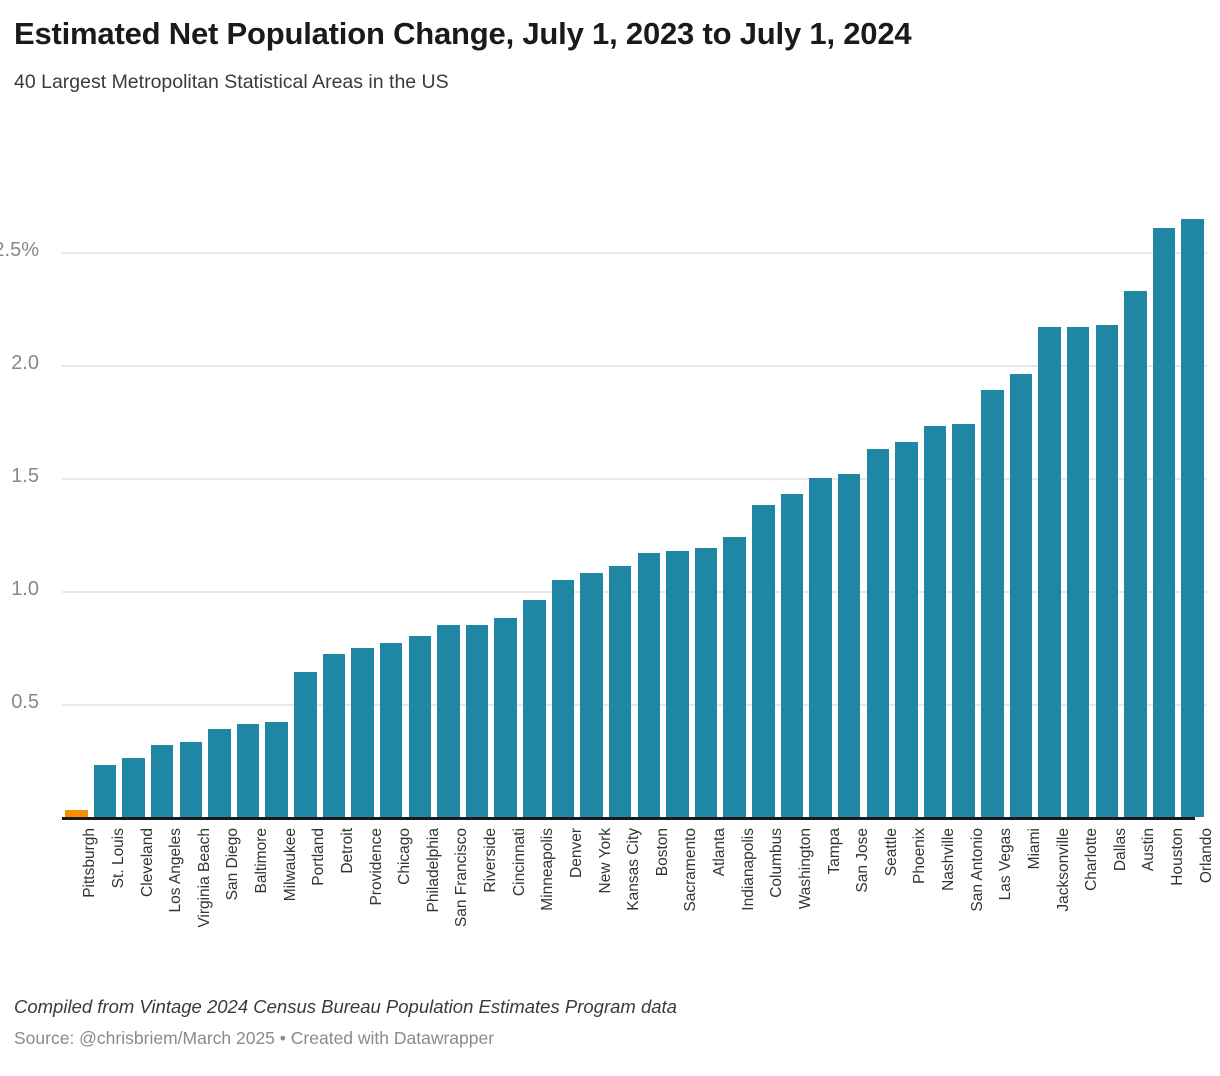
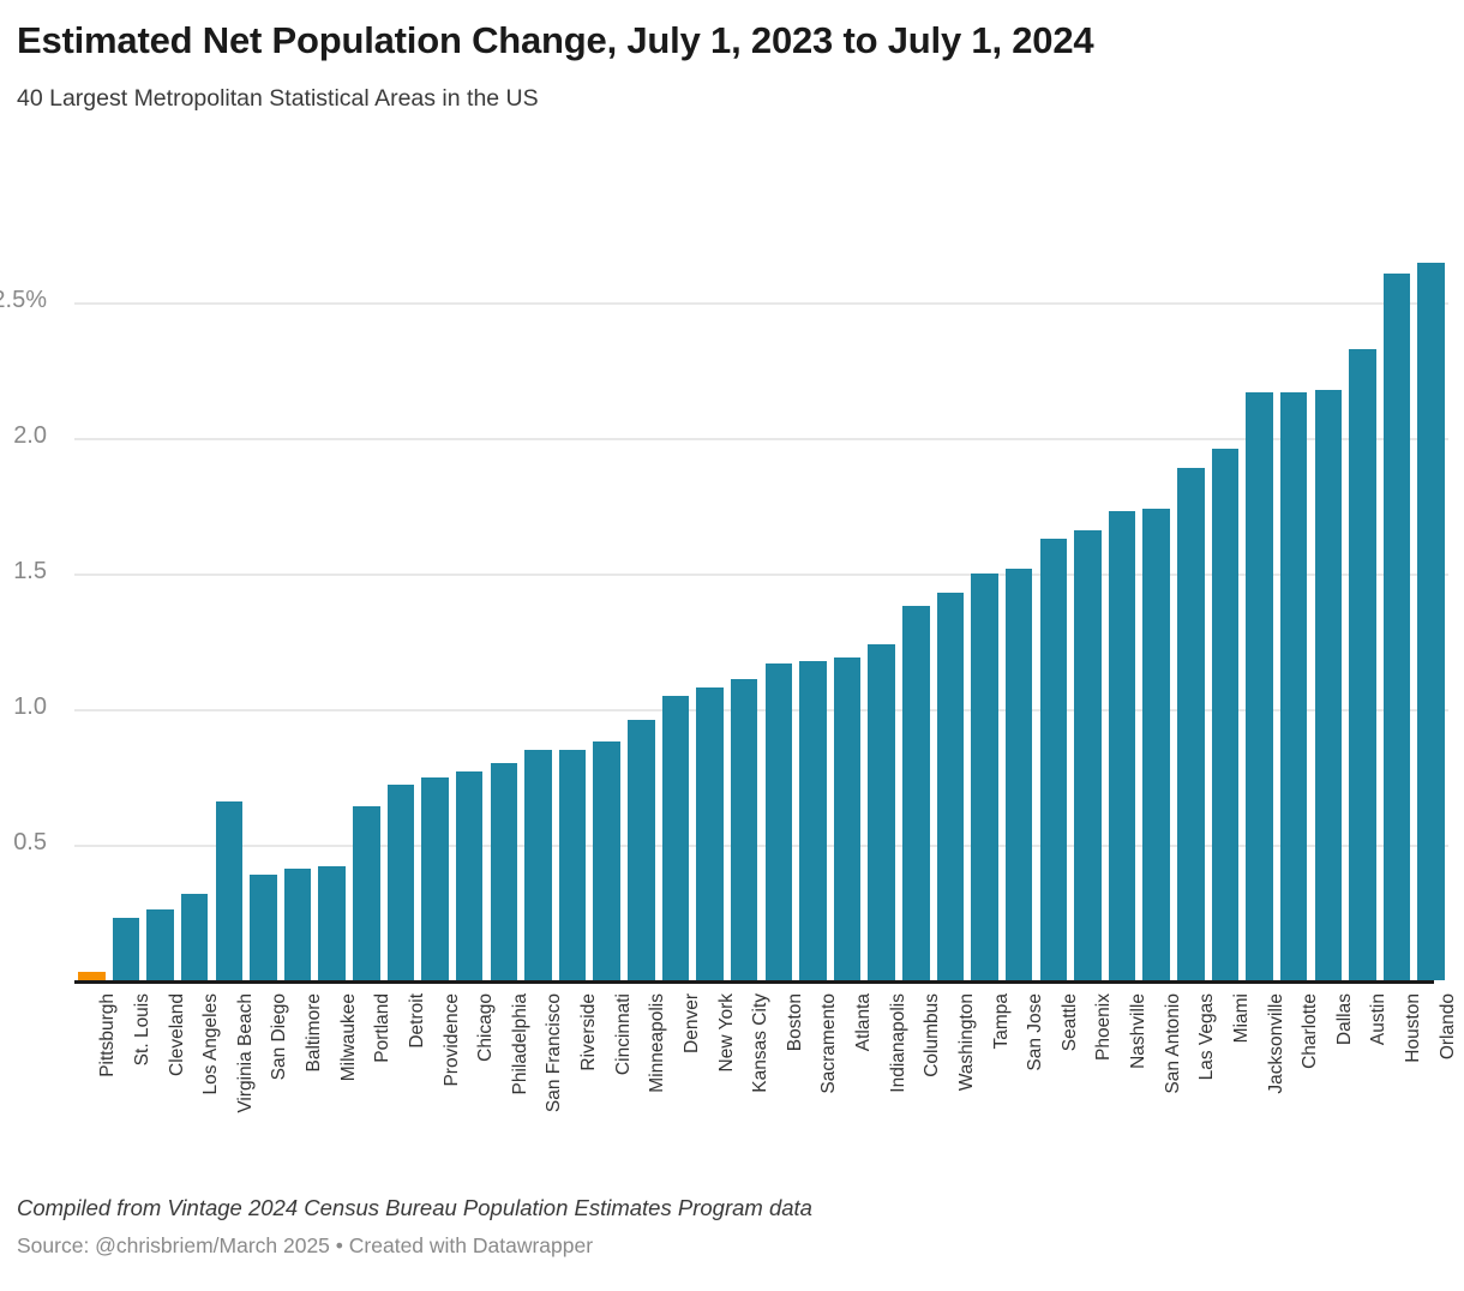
Virginia Beach: 0.33% -> 0.66%
